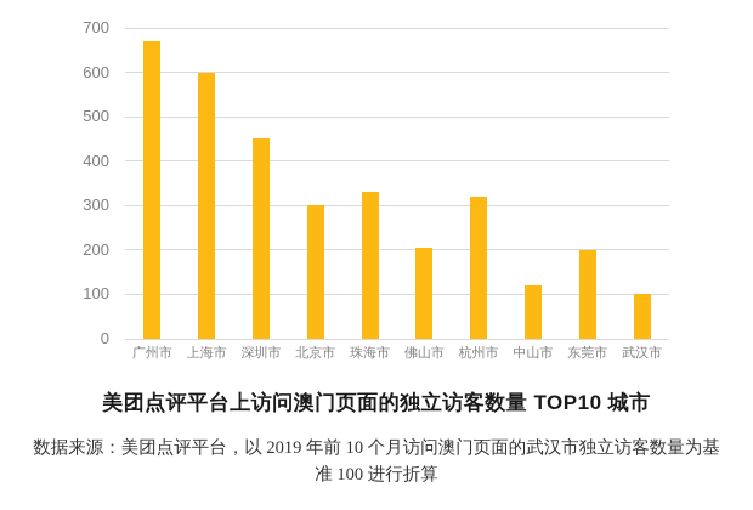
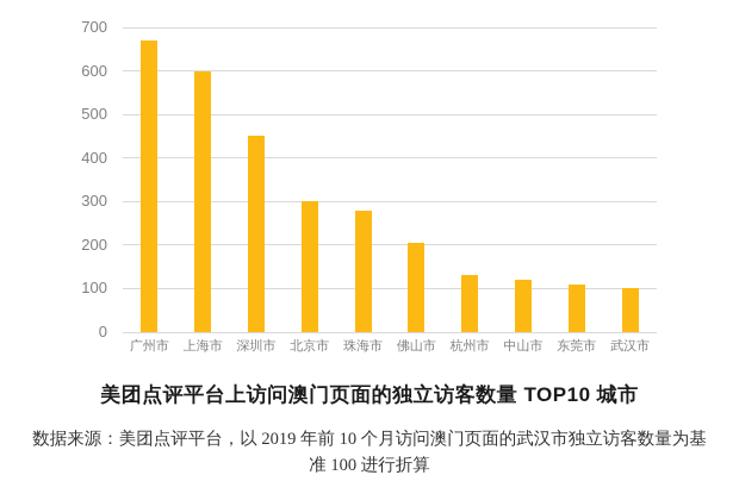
珠海市: 330 -> 280
杭州市: 320 -> 130
东莞市: 200 -> 110
